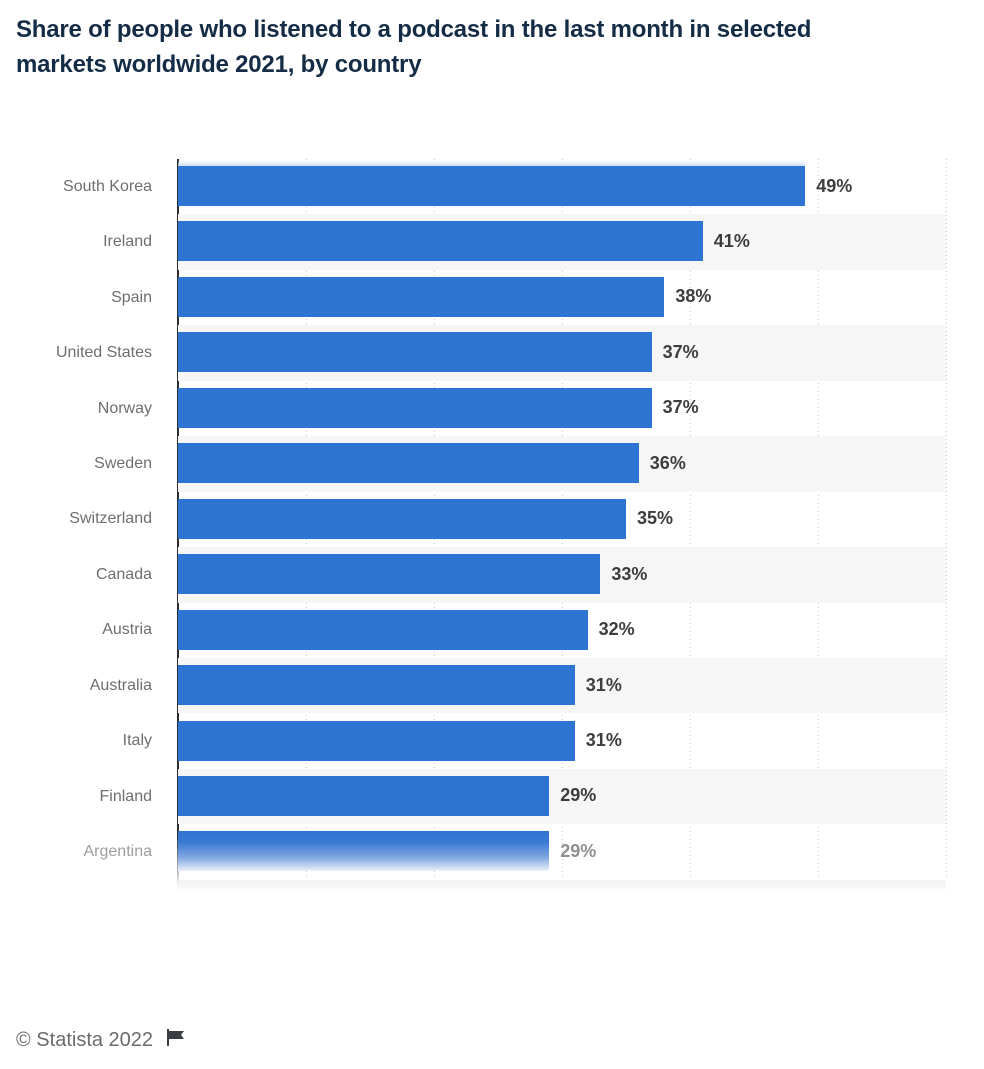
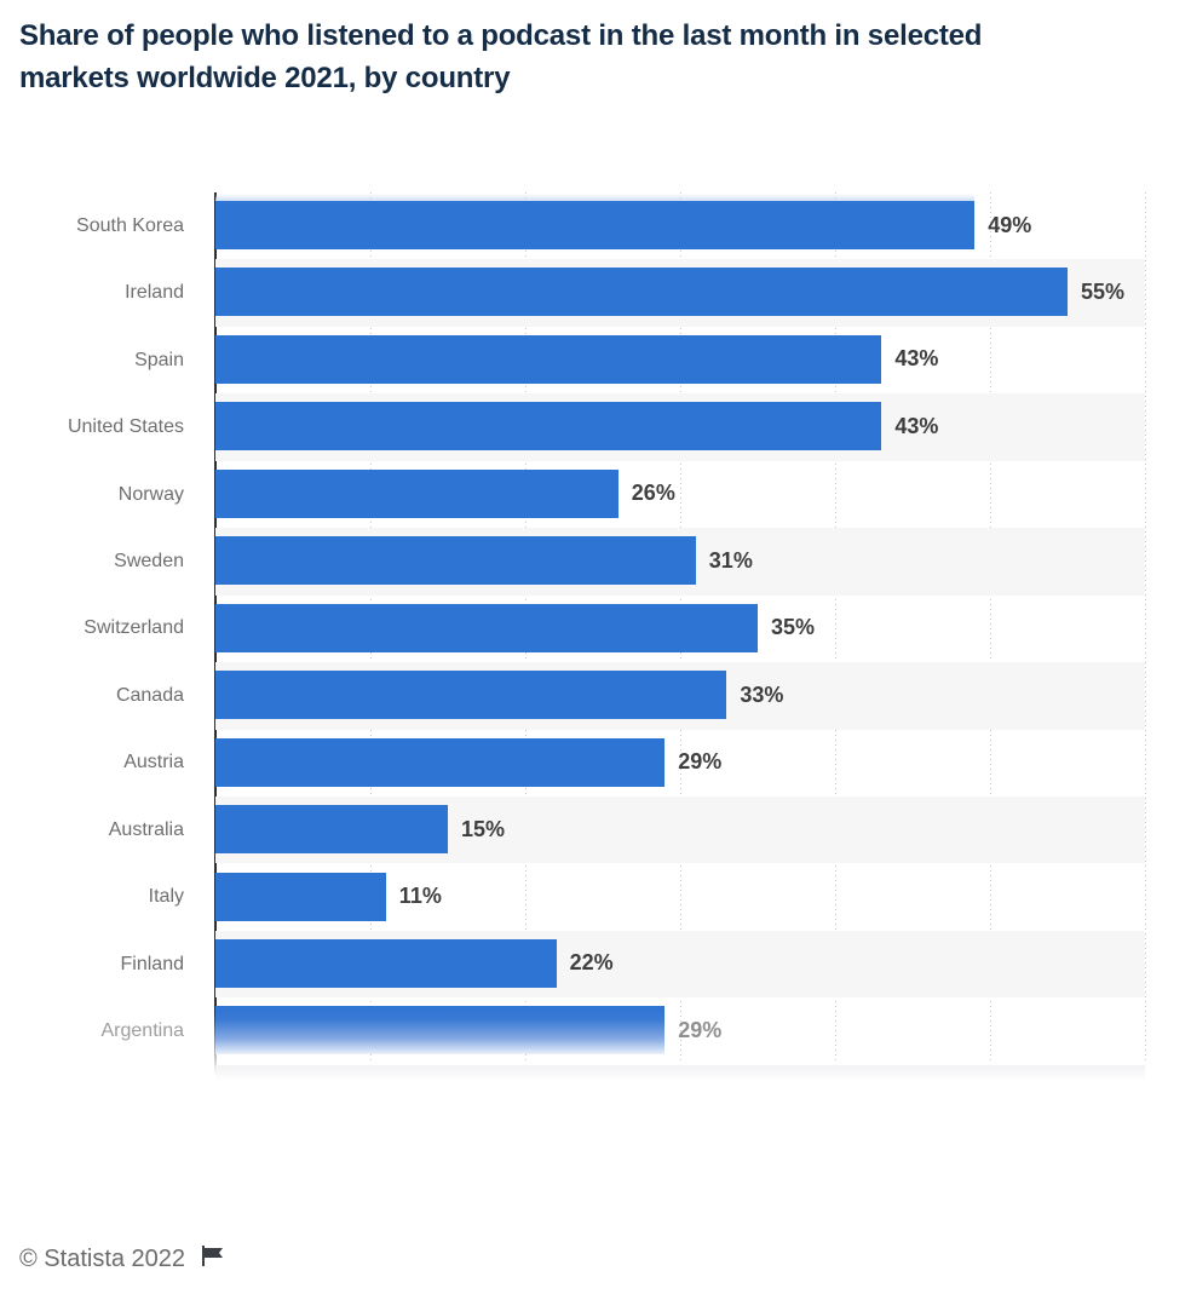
Ireland: 41% -> 55%
Spain: 38% -> 43%
United States: 37% -> 43%
Norway: 37% -> 26%
Sweden: 36% -> 31%
Austria: 32% -> 29%
Australia: 31% -> 15%
Italy: 31% -> 11%
Finland: 29% -> 22%
